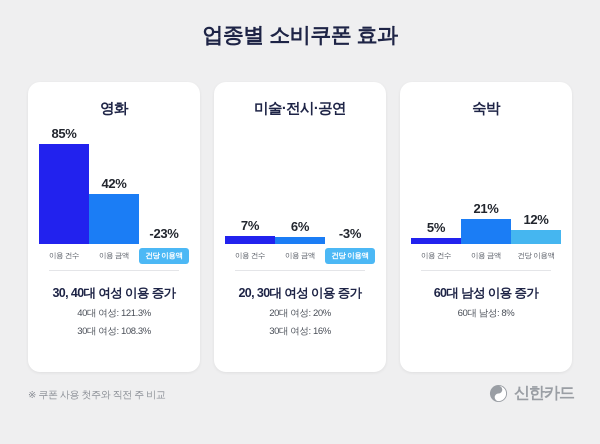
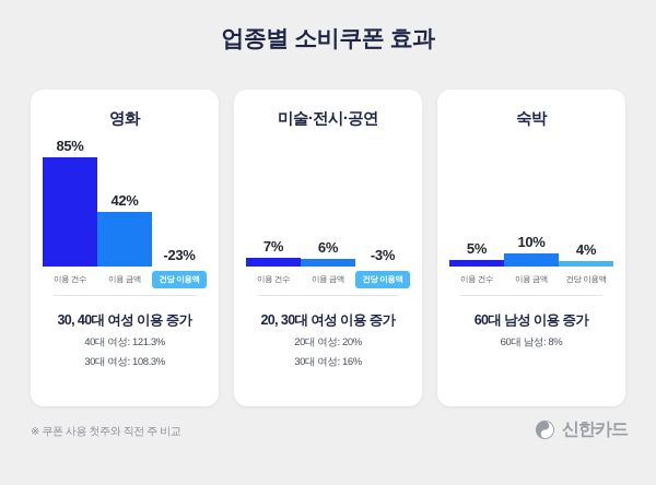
숙박/이용 금액: 21% -> 10%
숙박/건당 이용액: 12% -> 4%
